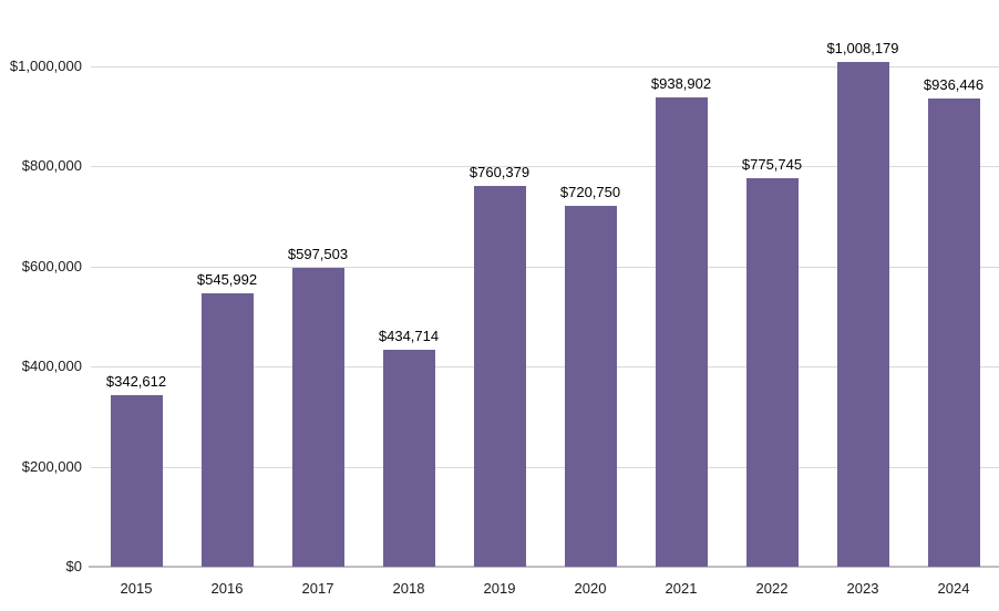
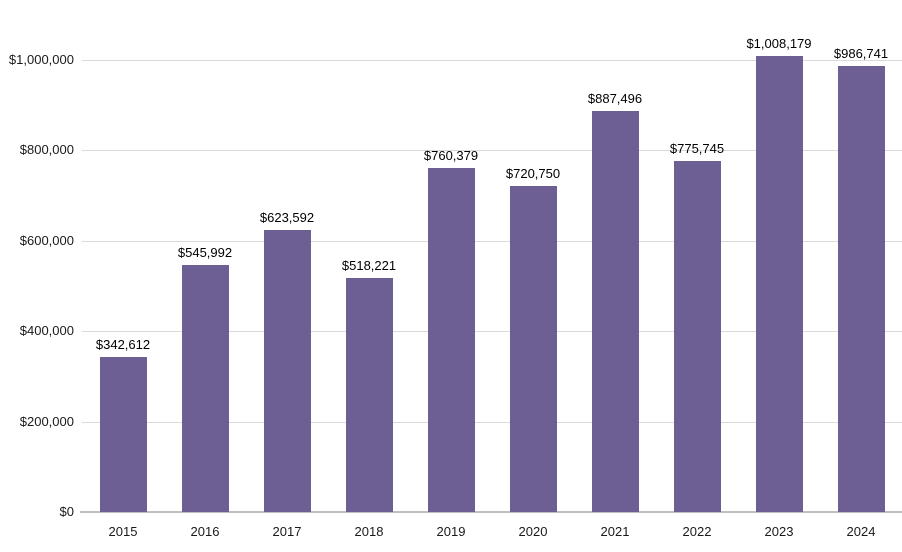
2017: $597,503 -> $623,592
2018: $434,714 -> $518,221
2021: $938,902 -> $887,496
2024: $936,446 -> $986,741
